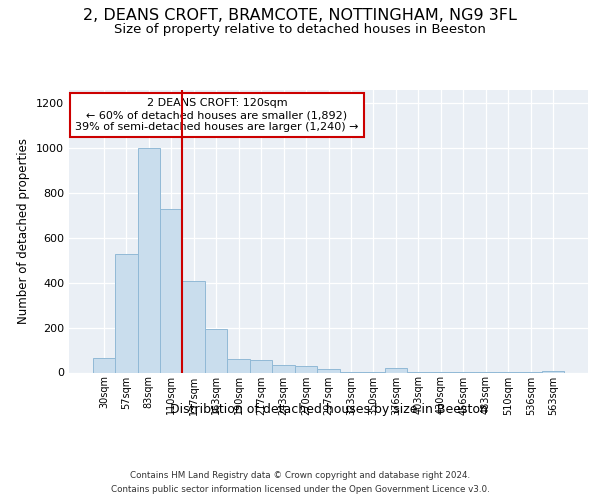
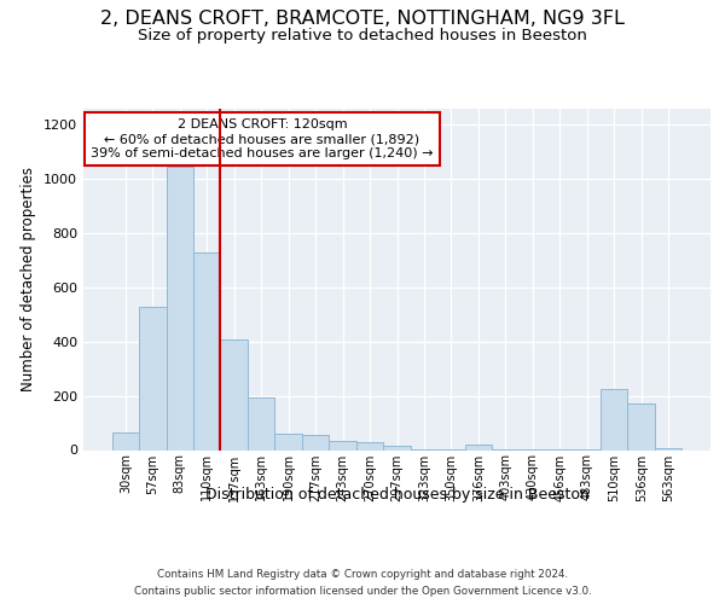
83sqm: 1000 -> 1045
510sqm: 1 -> 225
536sqm: 1 -> 170
